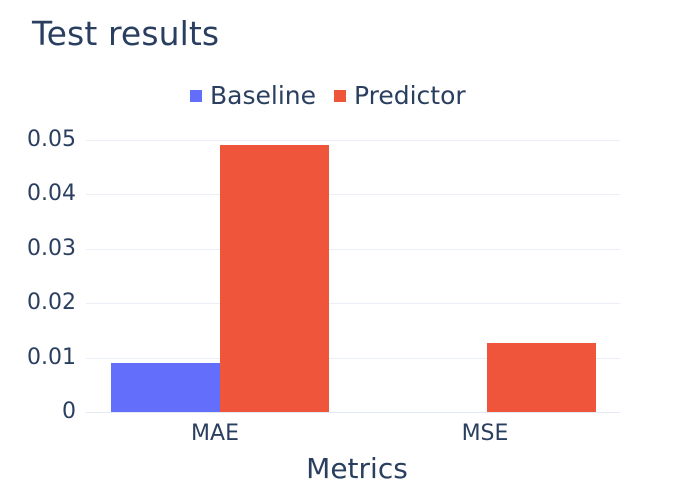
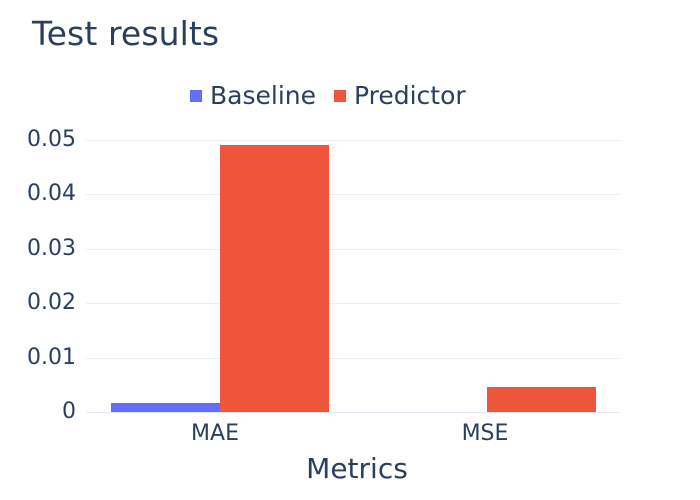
Baseline/MAE: 0.010 -> 0.002
Predictor/MSE: 0.014 -> 0.005
